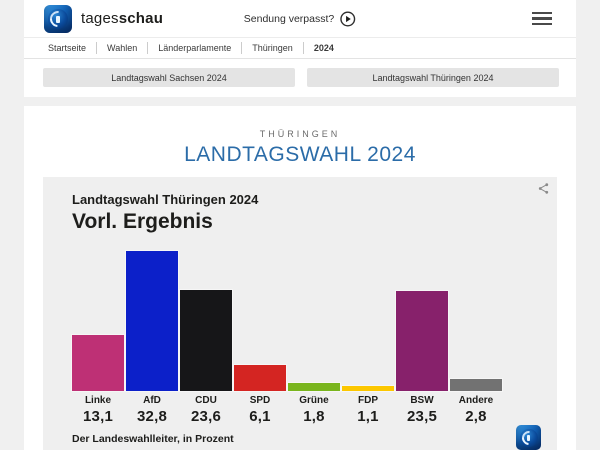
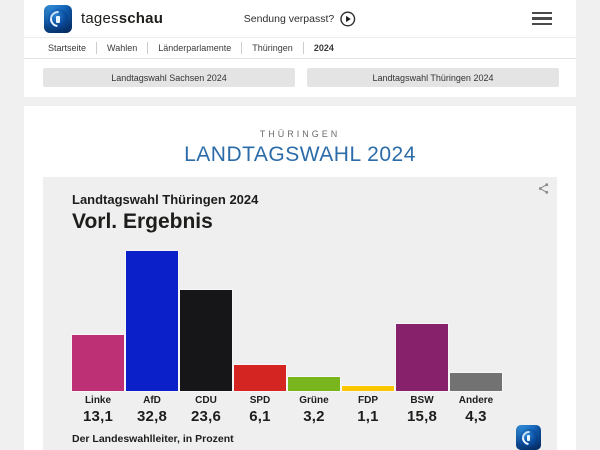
Grüne: 1,8 -> 3,2
BSW: 23,5 -> 15,8
Andere: 2,8 -> 4,3
